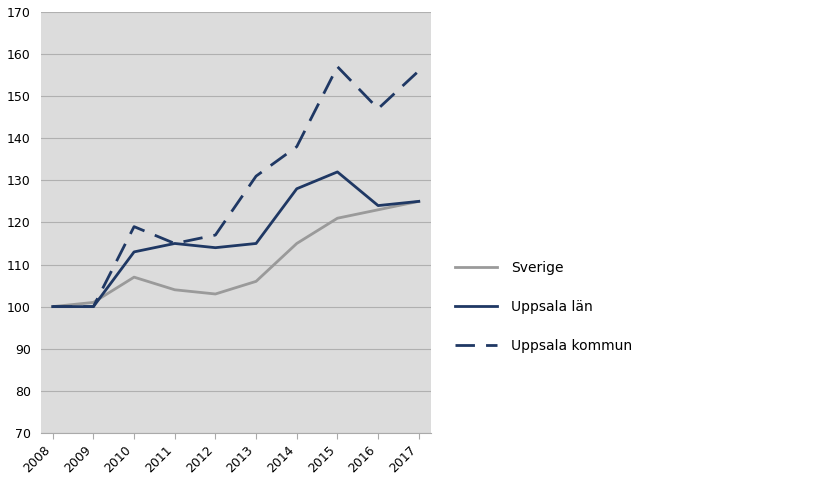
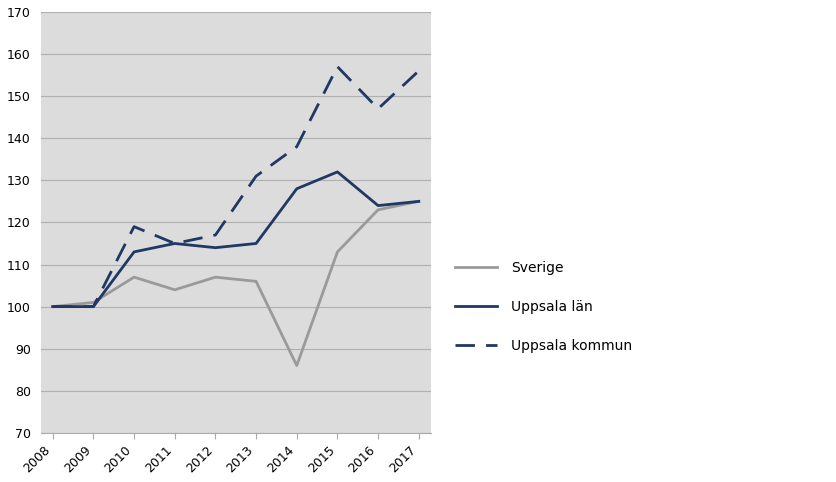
Sverige/2012: 103 -> 107
Sverige/2014: 115 -> 86
Sverige/2015: 121 -> 113
